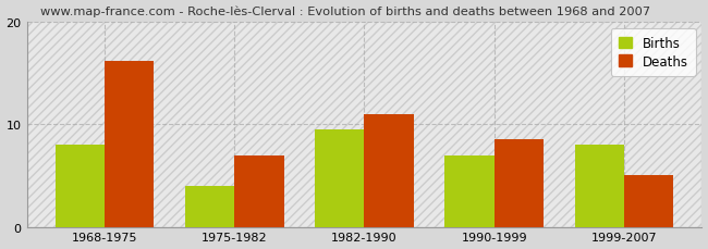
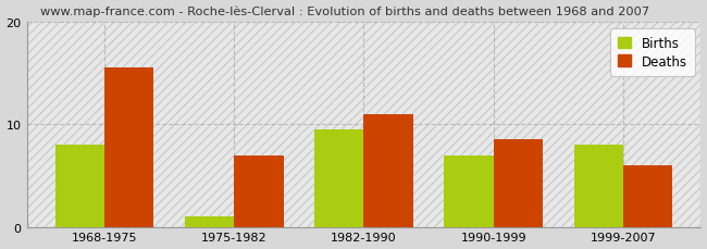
Deaths/1968-1975: 16.2 -> 15.5
Births/1975-1982: 4.0 -> 1.0
Deaths/1999-2007: 5.0 -> 6.0
